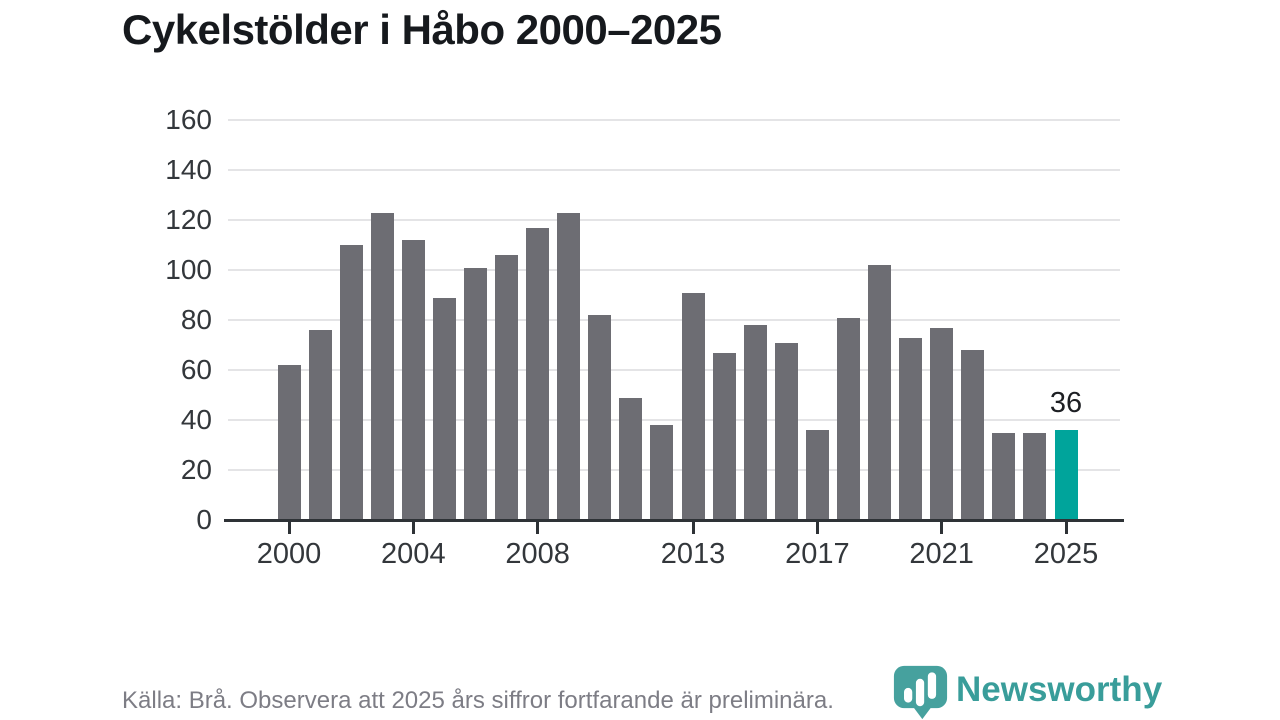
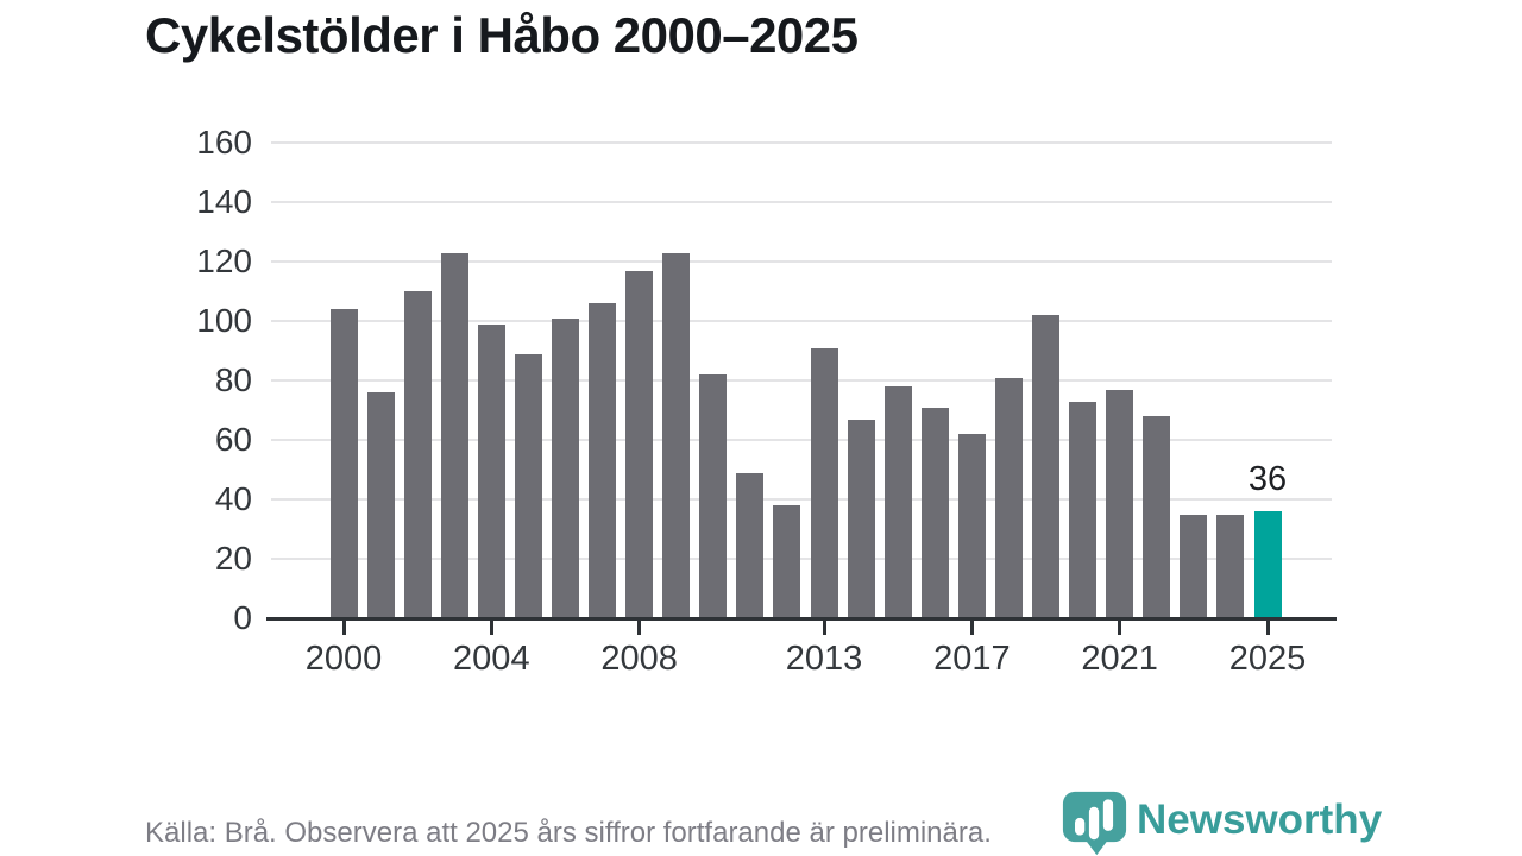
2000: 62 -> 104
2004: 112 -> 99
2017: 36 -> 62
